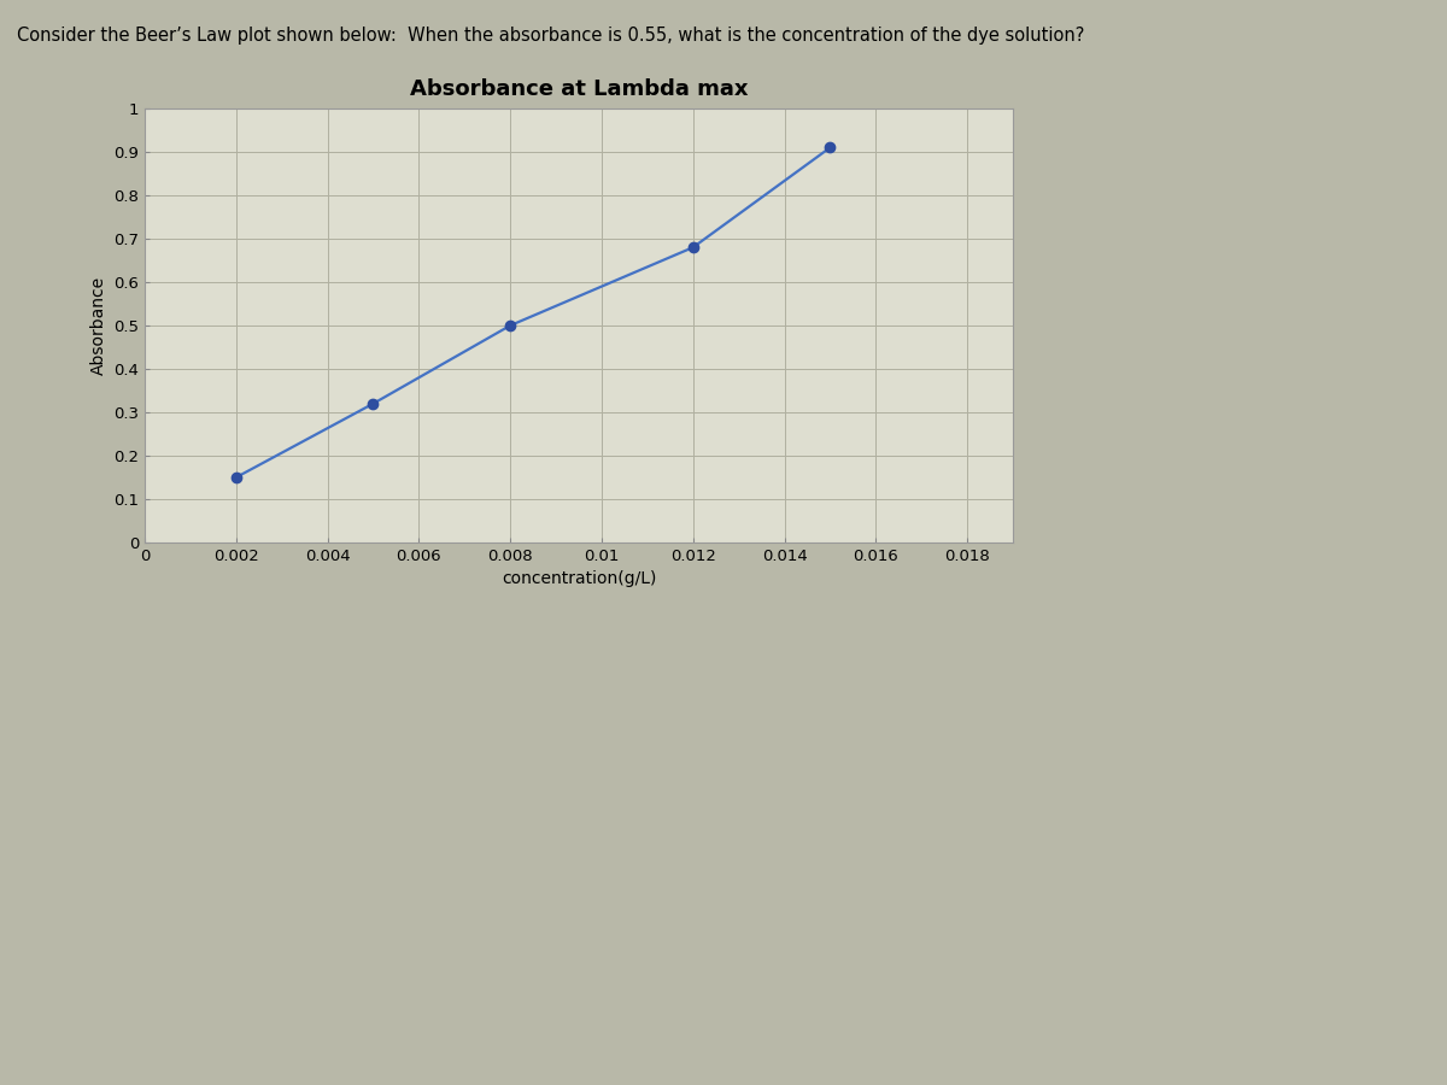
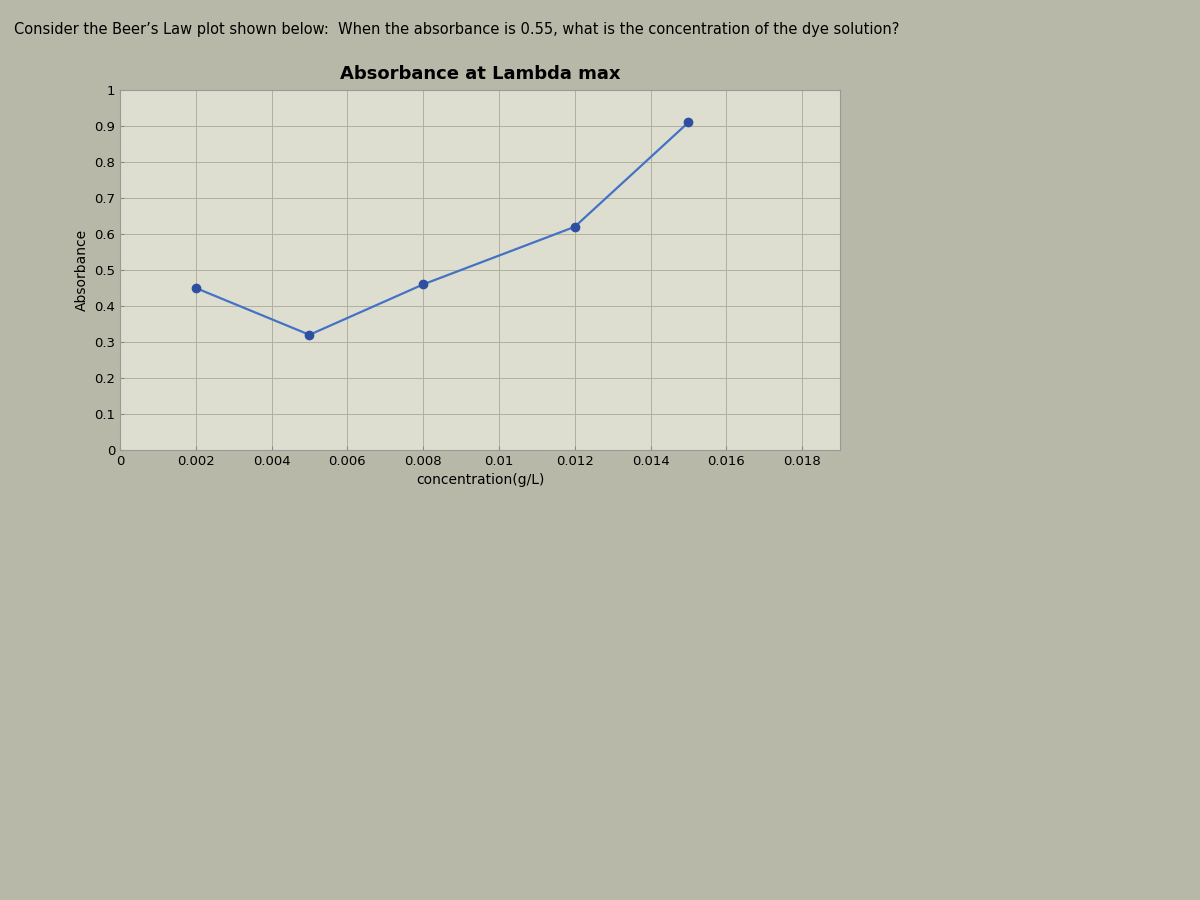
0.002: 0.15 -> 0.45
0.008: 0.50 -> 0.46
0.012: 0.68 -> 0.62
